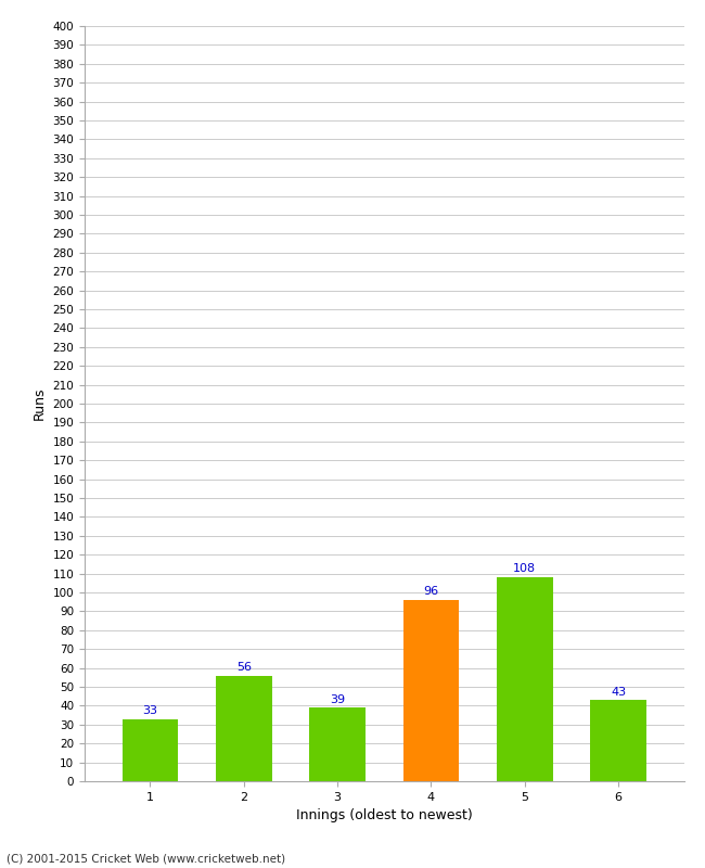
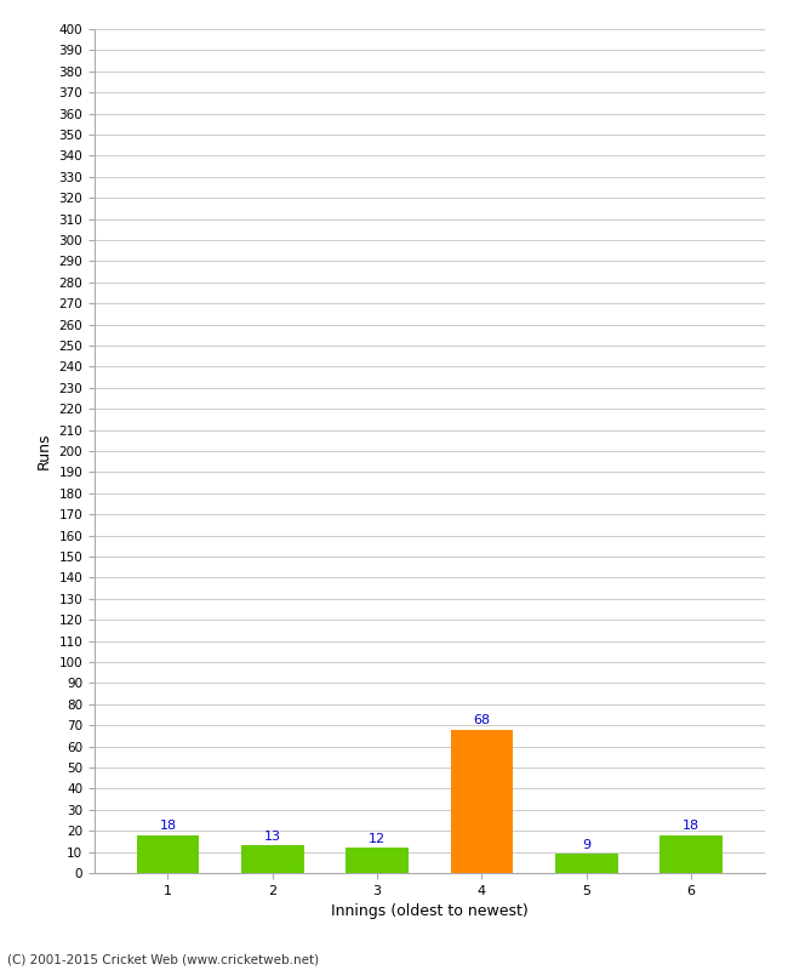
1: 33 -> 18
2: 56 -> 13
3: 39 -> 12
4: 96 -> 68
5: 108 -> 9
6: 43 -> 18
